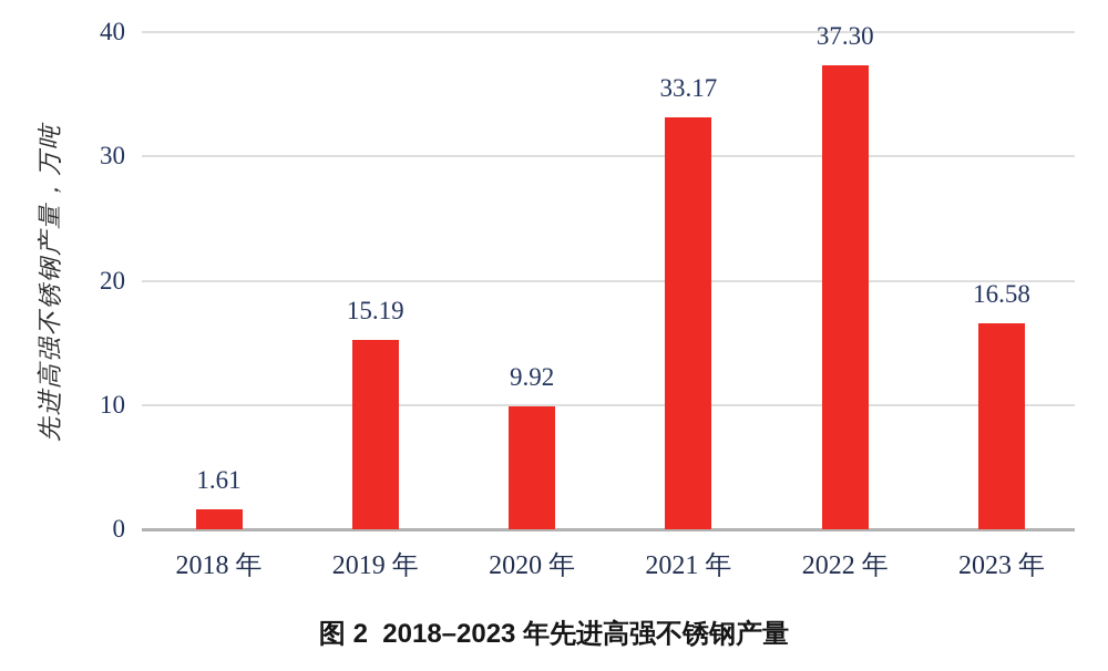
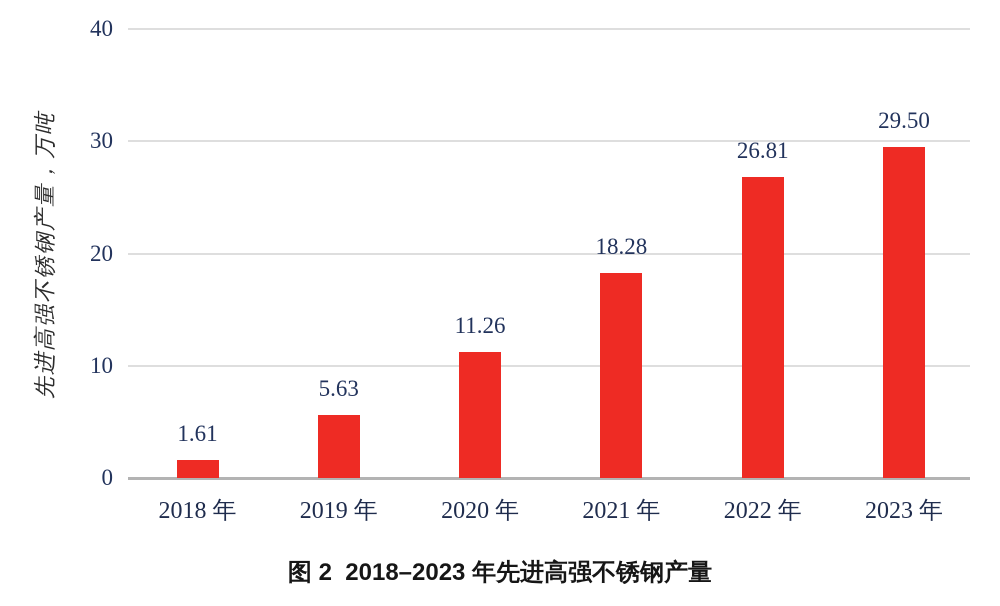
2019 年: 15.19 -> 5.63
2020 年: 9.92 -> 11.26
2021 年: 33.17 -> 18.28
2022 年: 37.30 -> 26.81
2023 年: 16.58 -> 29.50
